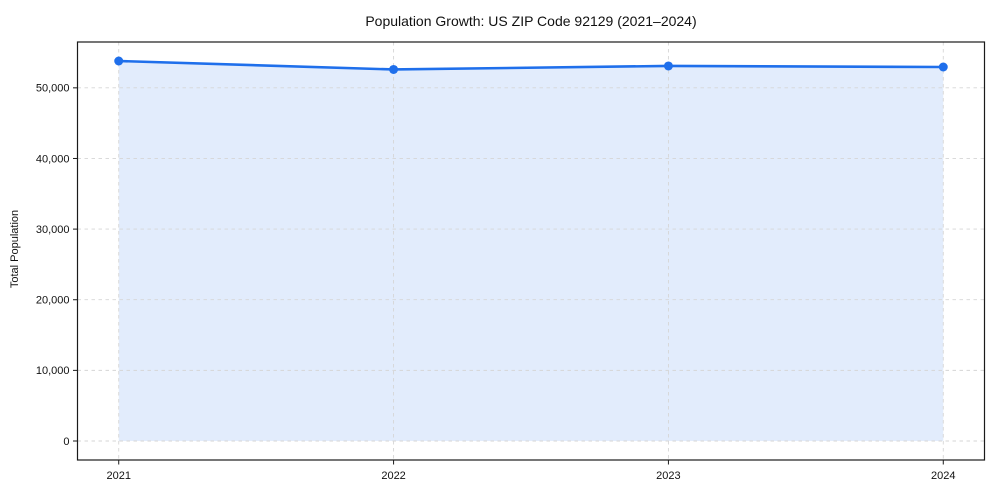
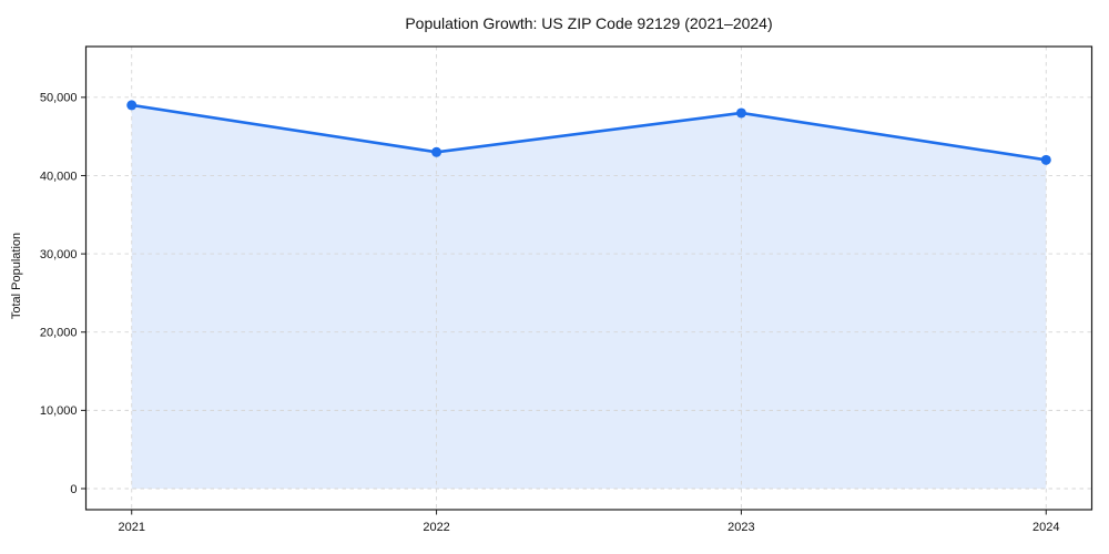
2021: 54000 -> 49000
2022: 53000 -> 43000
2023: 53000 -> 48000
2024: 53000 -> 42000
